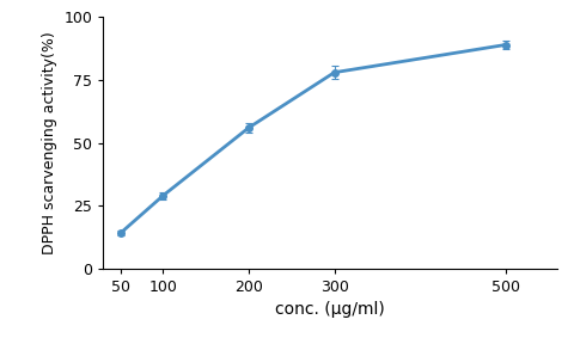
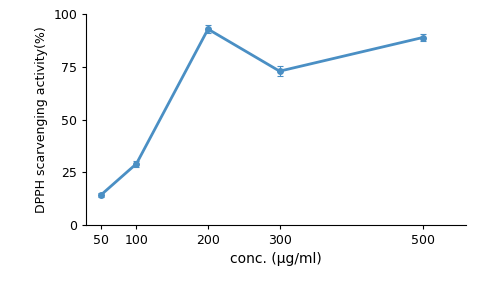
200: 56 -> 93
300: 78 -> 73
